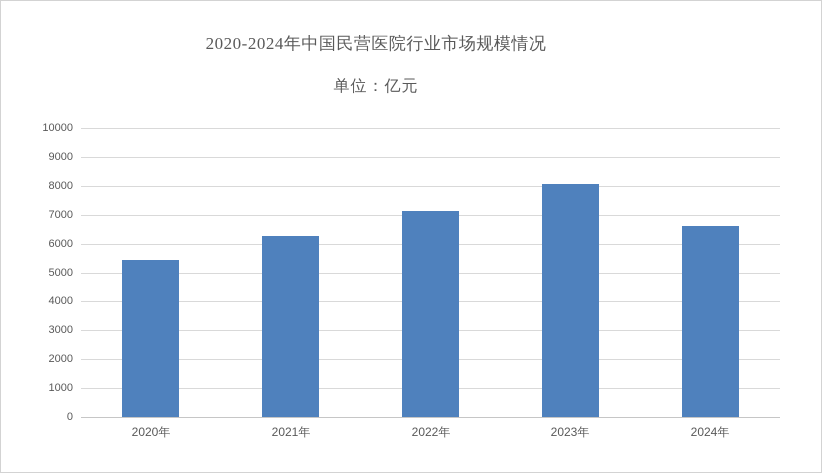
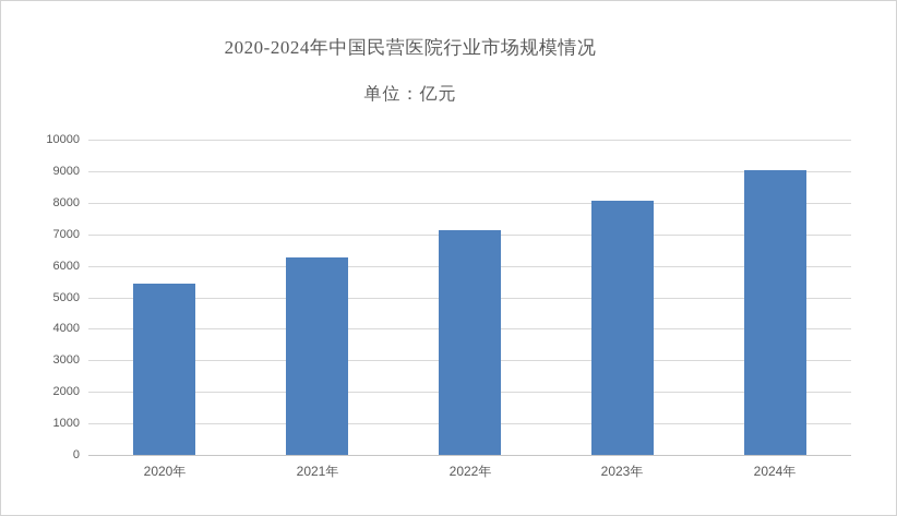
2024年: 6600 -> 9000
